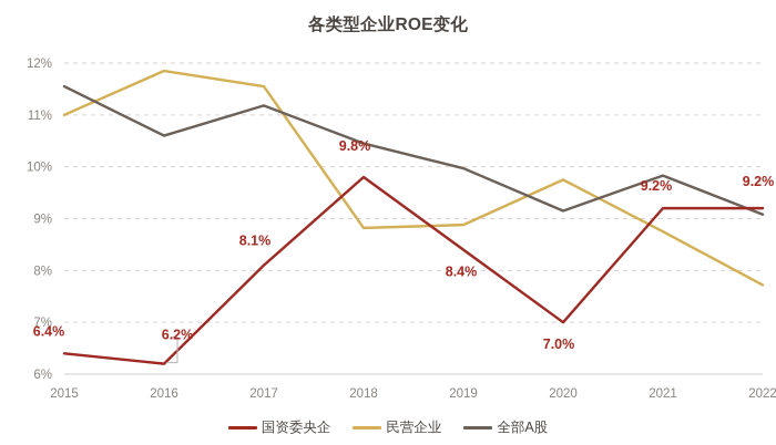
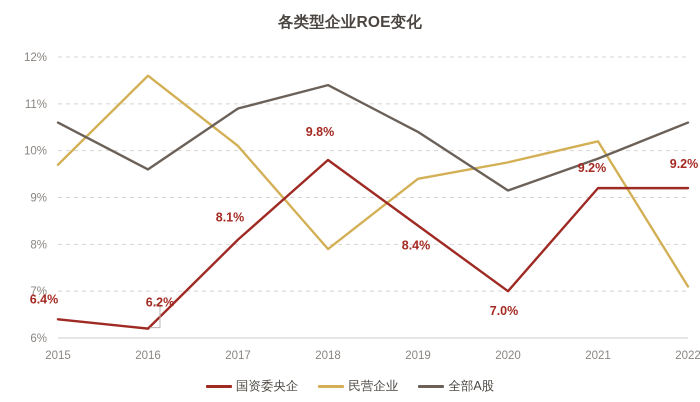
民营企业/2015: 11.0% -> 9.7%
全部A股/2015: 11.6% -> 10.6%
民营企业/2016: 11.8% -> 11.6%
全部A股/2016: 10.6% -> 9.6%
民营企业/2017: 11.6% -> 10.1%
全部A股/2017: 11.2% -> 10.9%
民营企业/2018: 8.8% -> 7.9%
全部A股/2018: 10.4% -> 11.4%
民营企业/2019: 8.9% -> 9.4%
全部A股/2019: 10.0% -> 10.4%
民营企业/2021: 8.8% -> 10.2%
民营企业/2022: 7.7% -> 7.1%
全部A股/2022: 9.1% -> 10.6%
